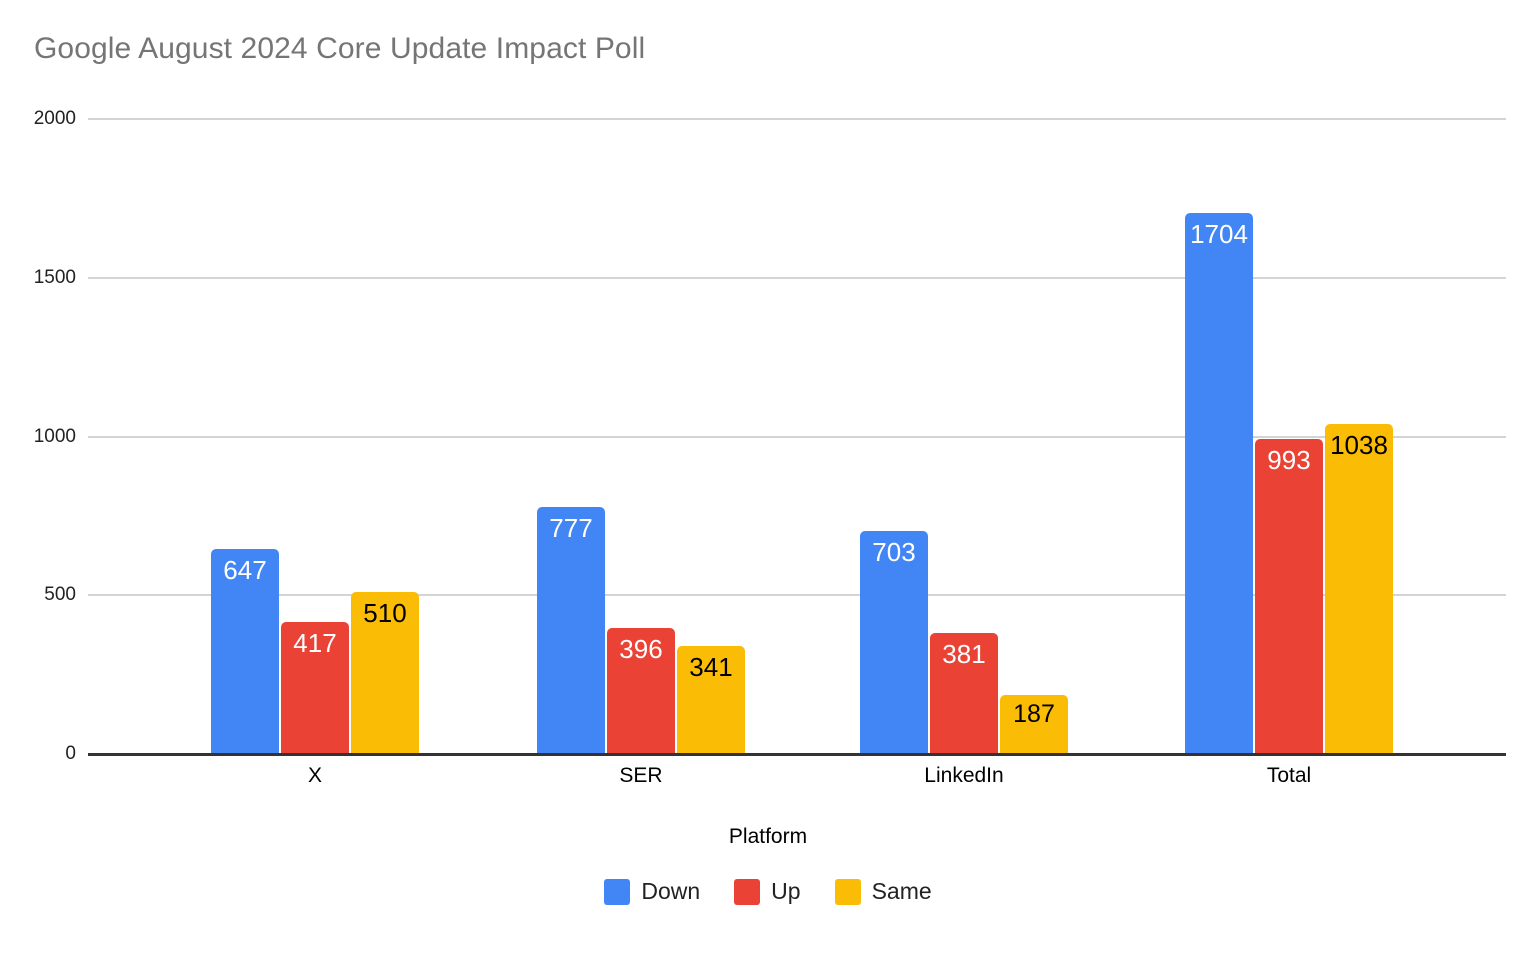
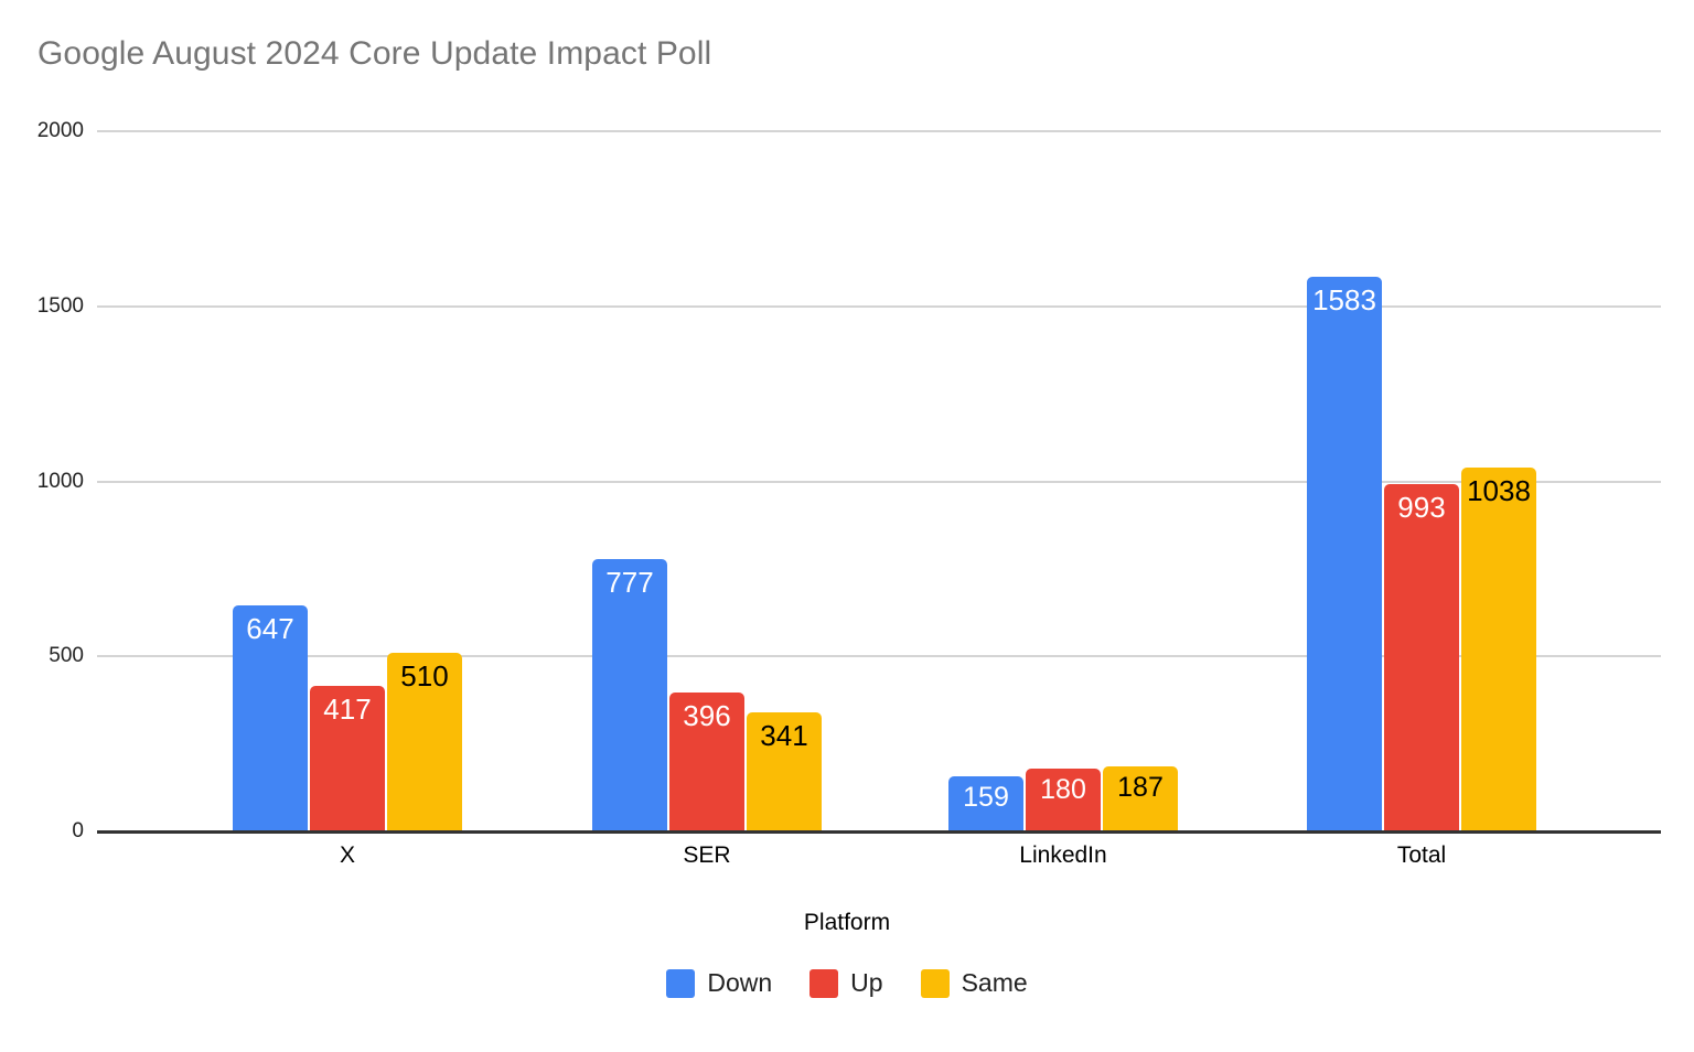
Down/LinkedIn: 703 -> 159
Up/LinkedIn: 381 -> 180
Down/Total: 1704 -> 1583
